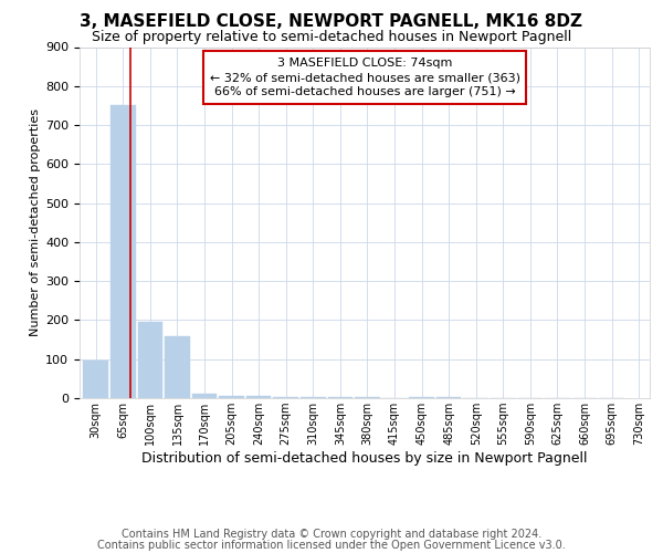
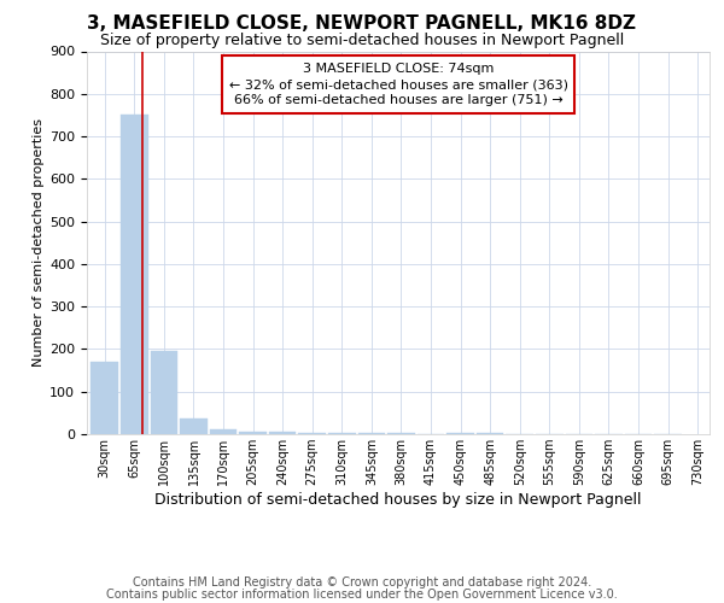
30sqm: 95 -> 170
135sqm: 160 -> 38
